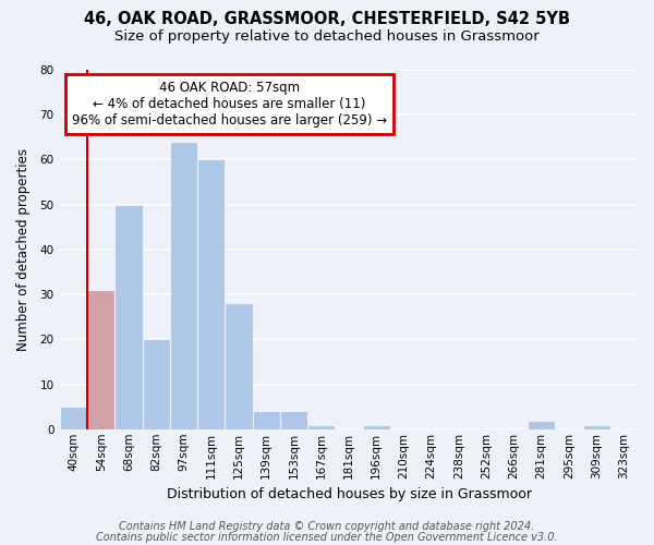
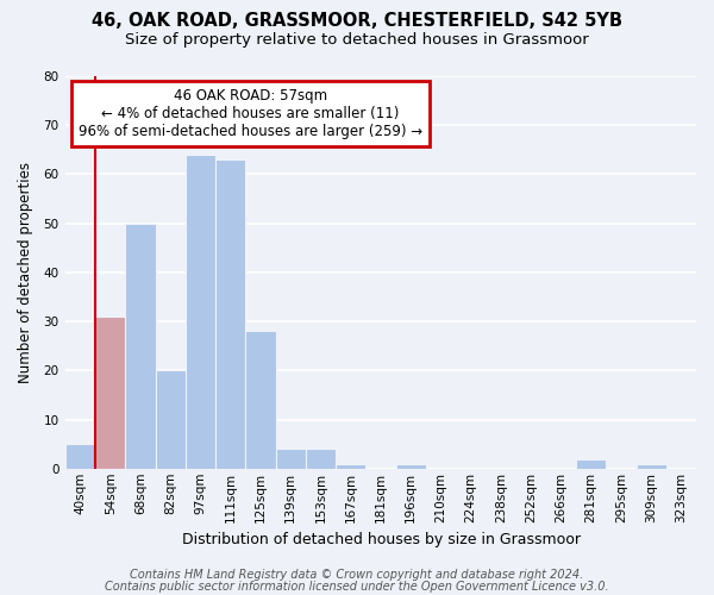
111sqm: 60 -> 63
